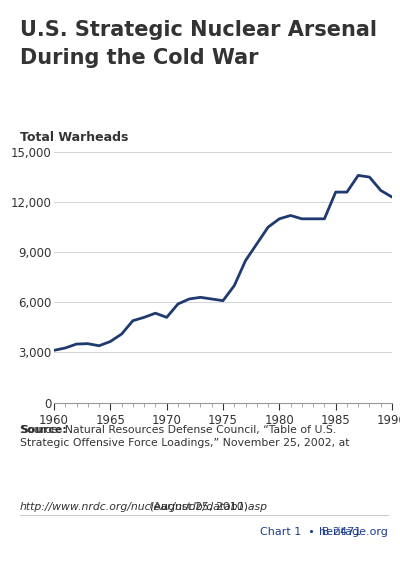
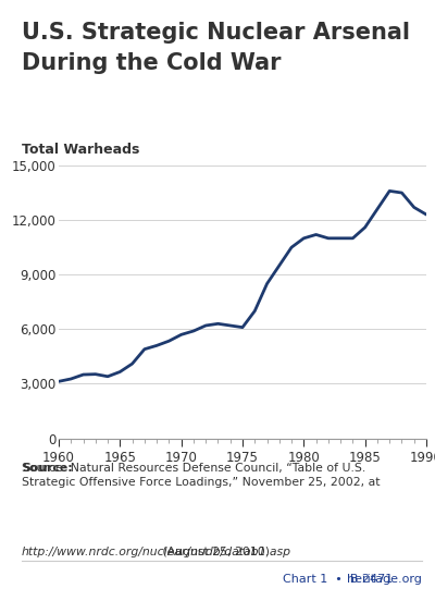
1970: 5,100 -> 5,700
1985: 12,600 -> 11,600
